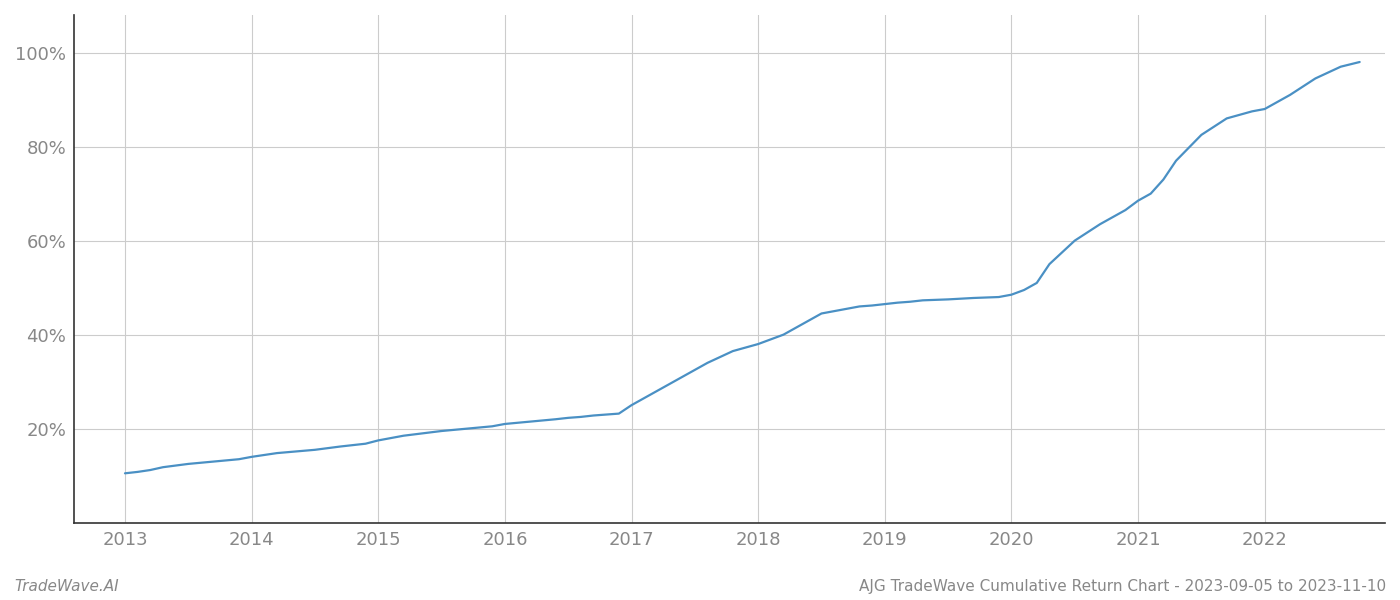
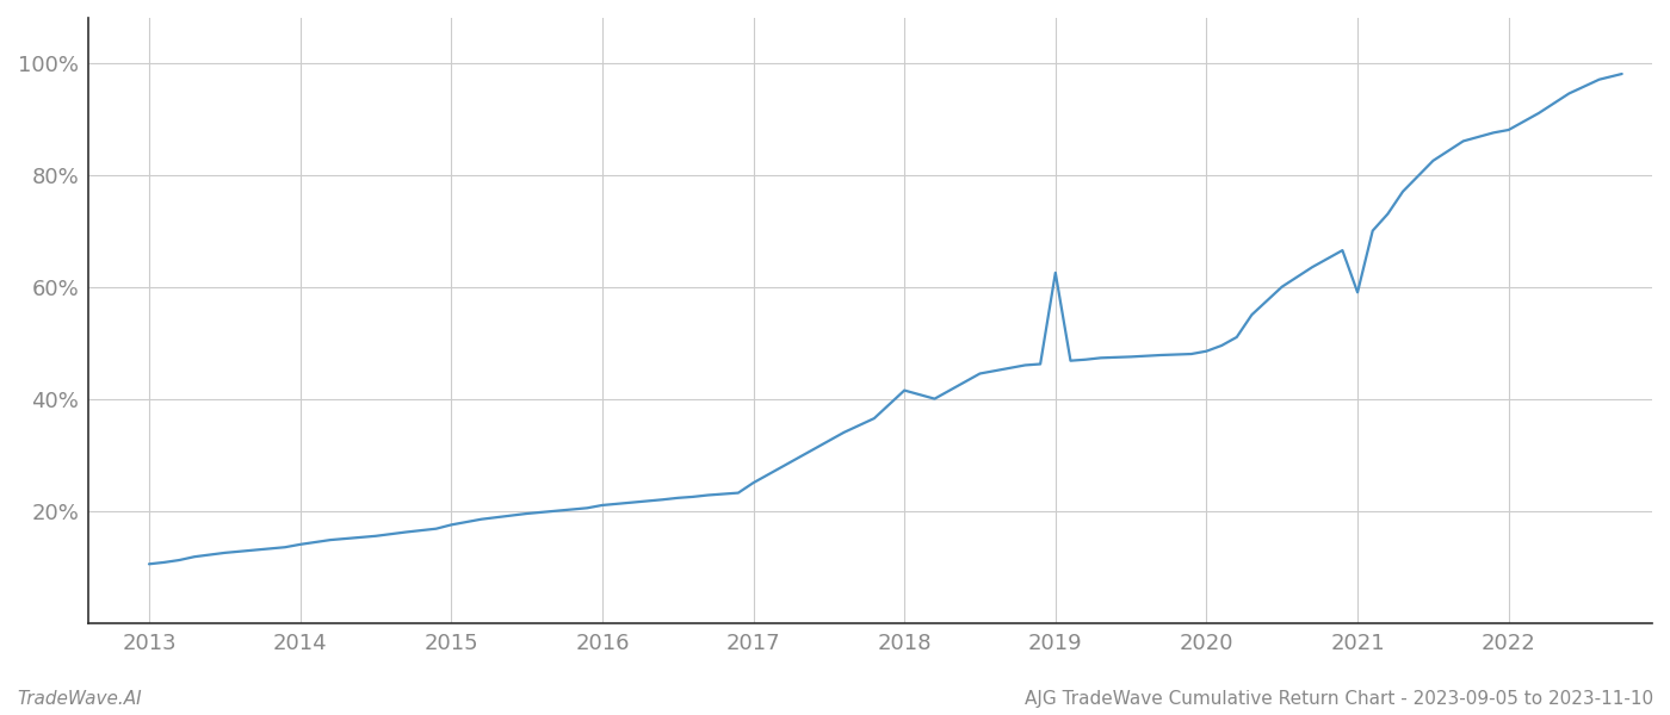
2018: 38.0% -> 41.5%
2019: 46.5% -> 62.5%
2021: 68.5% -> 59.0%
